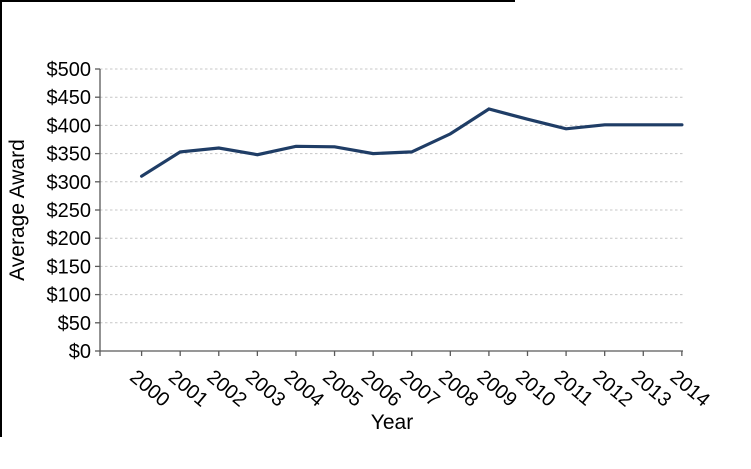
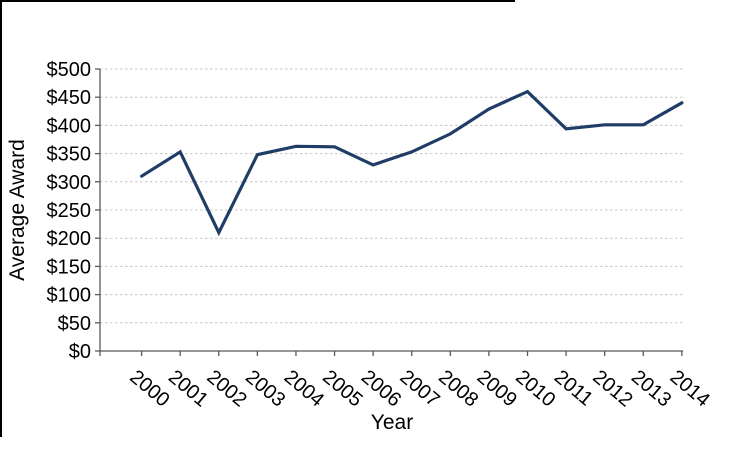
2002: $360 -> $210
2006: $350 -> $330
2010: $410 -> $460
2014: $400 -> $440
